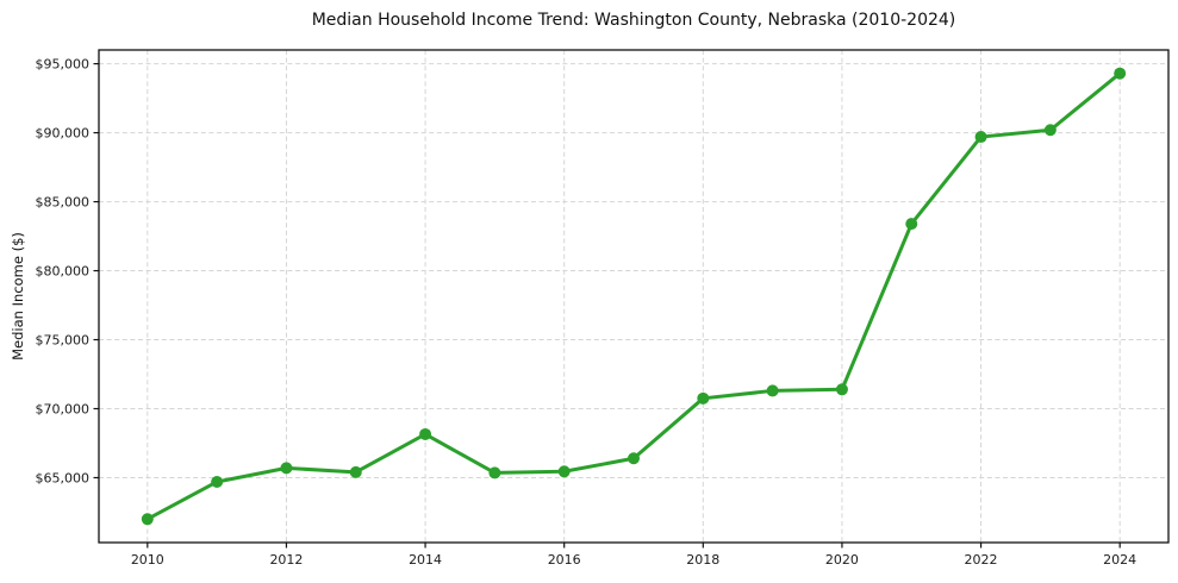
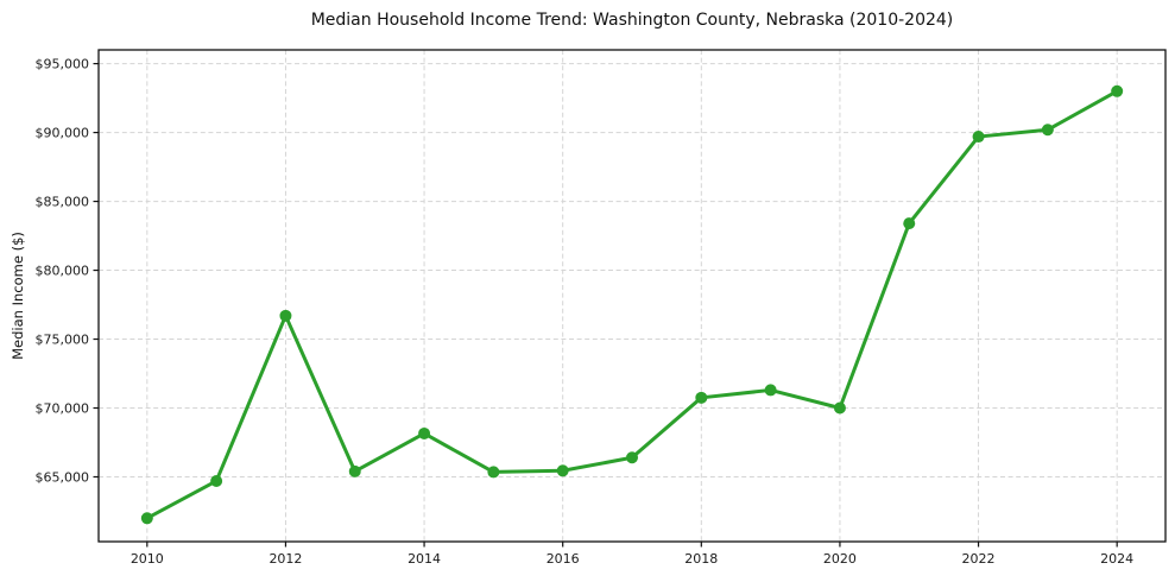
2012: $65700 -> $76700
2020: $71400 -> $70000
2024: $94300 -> $93000
